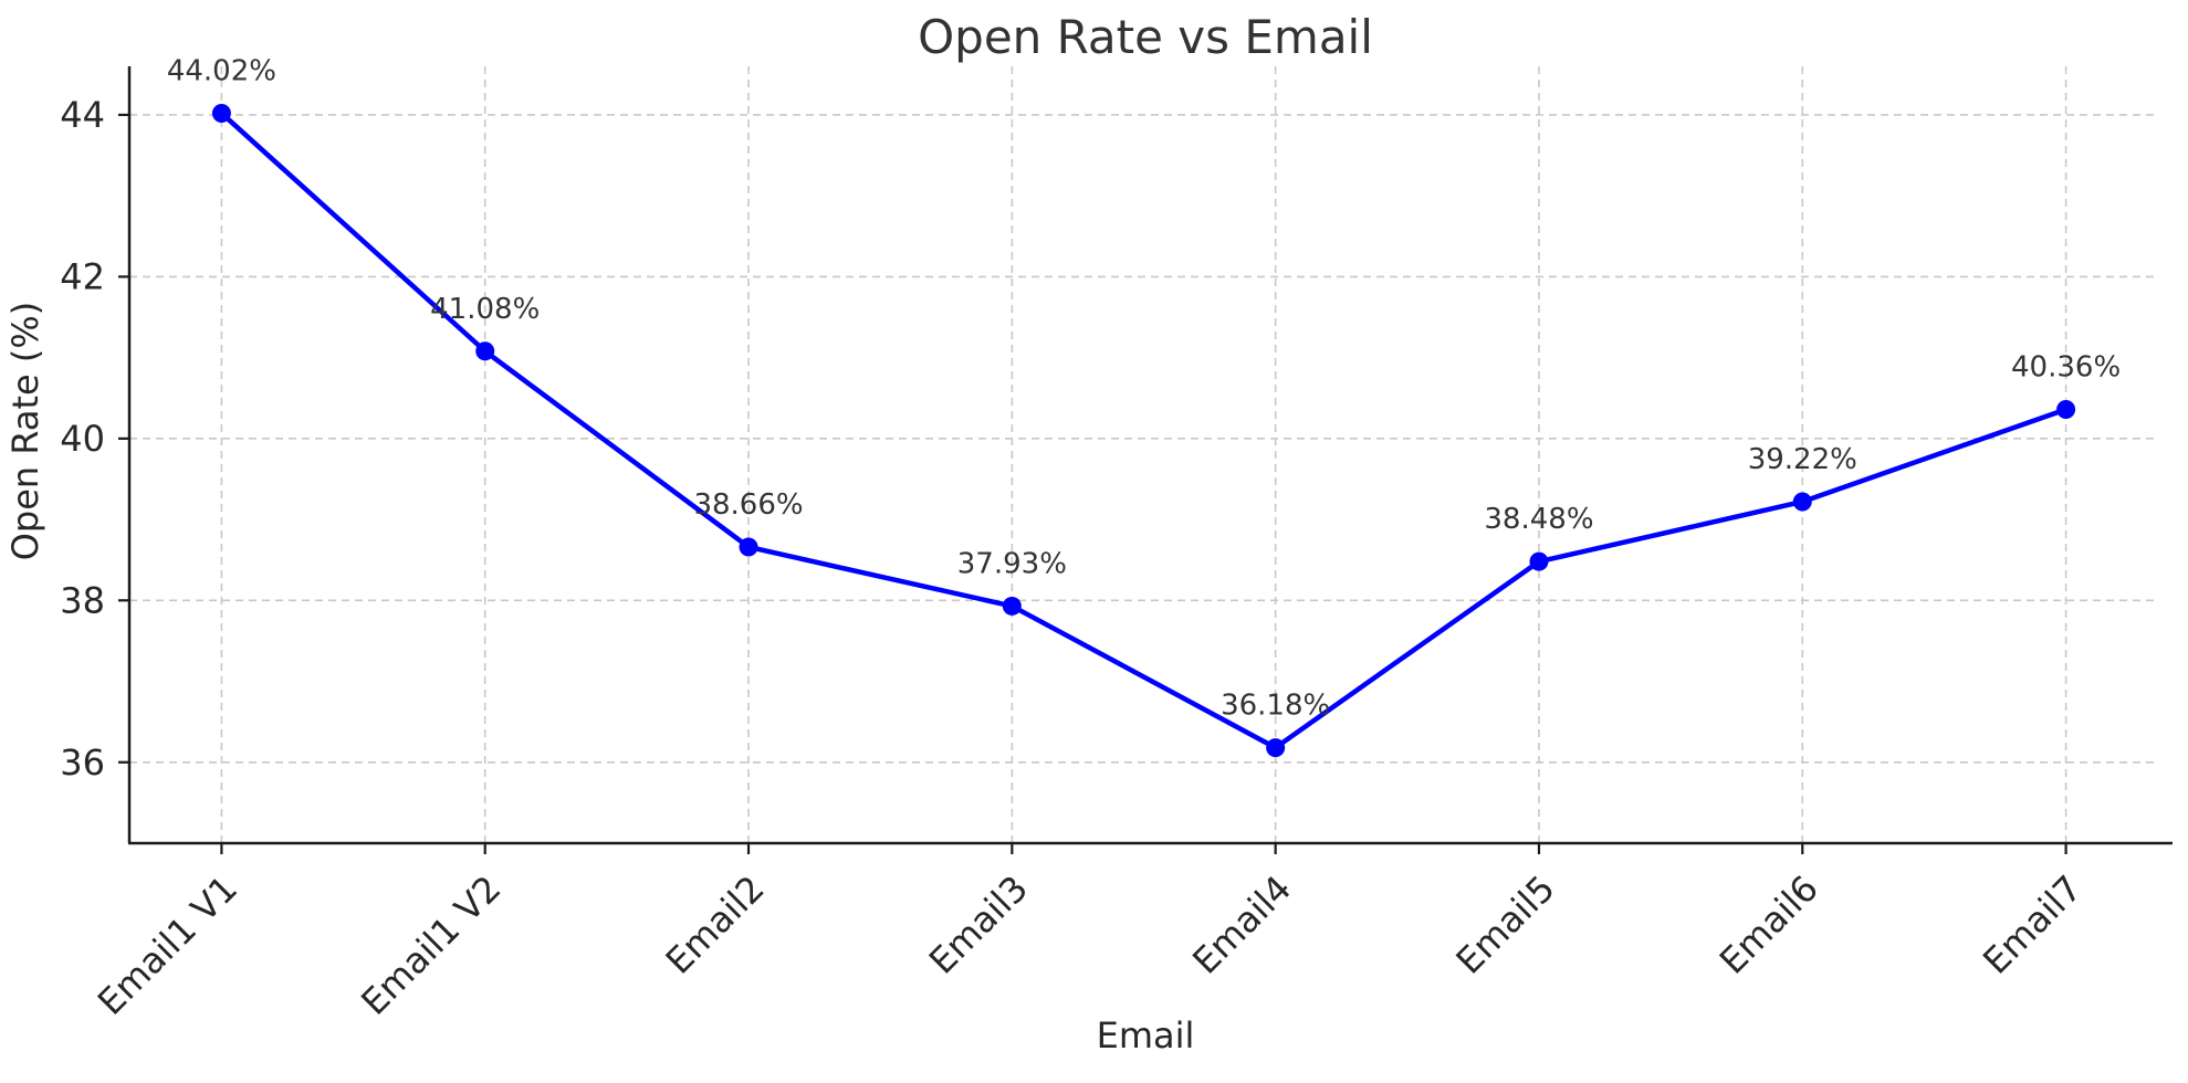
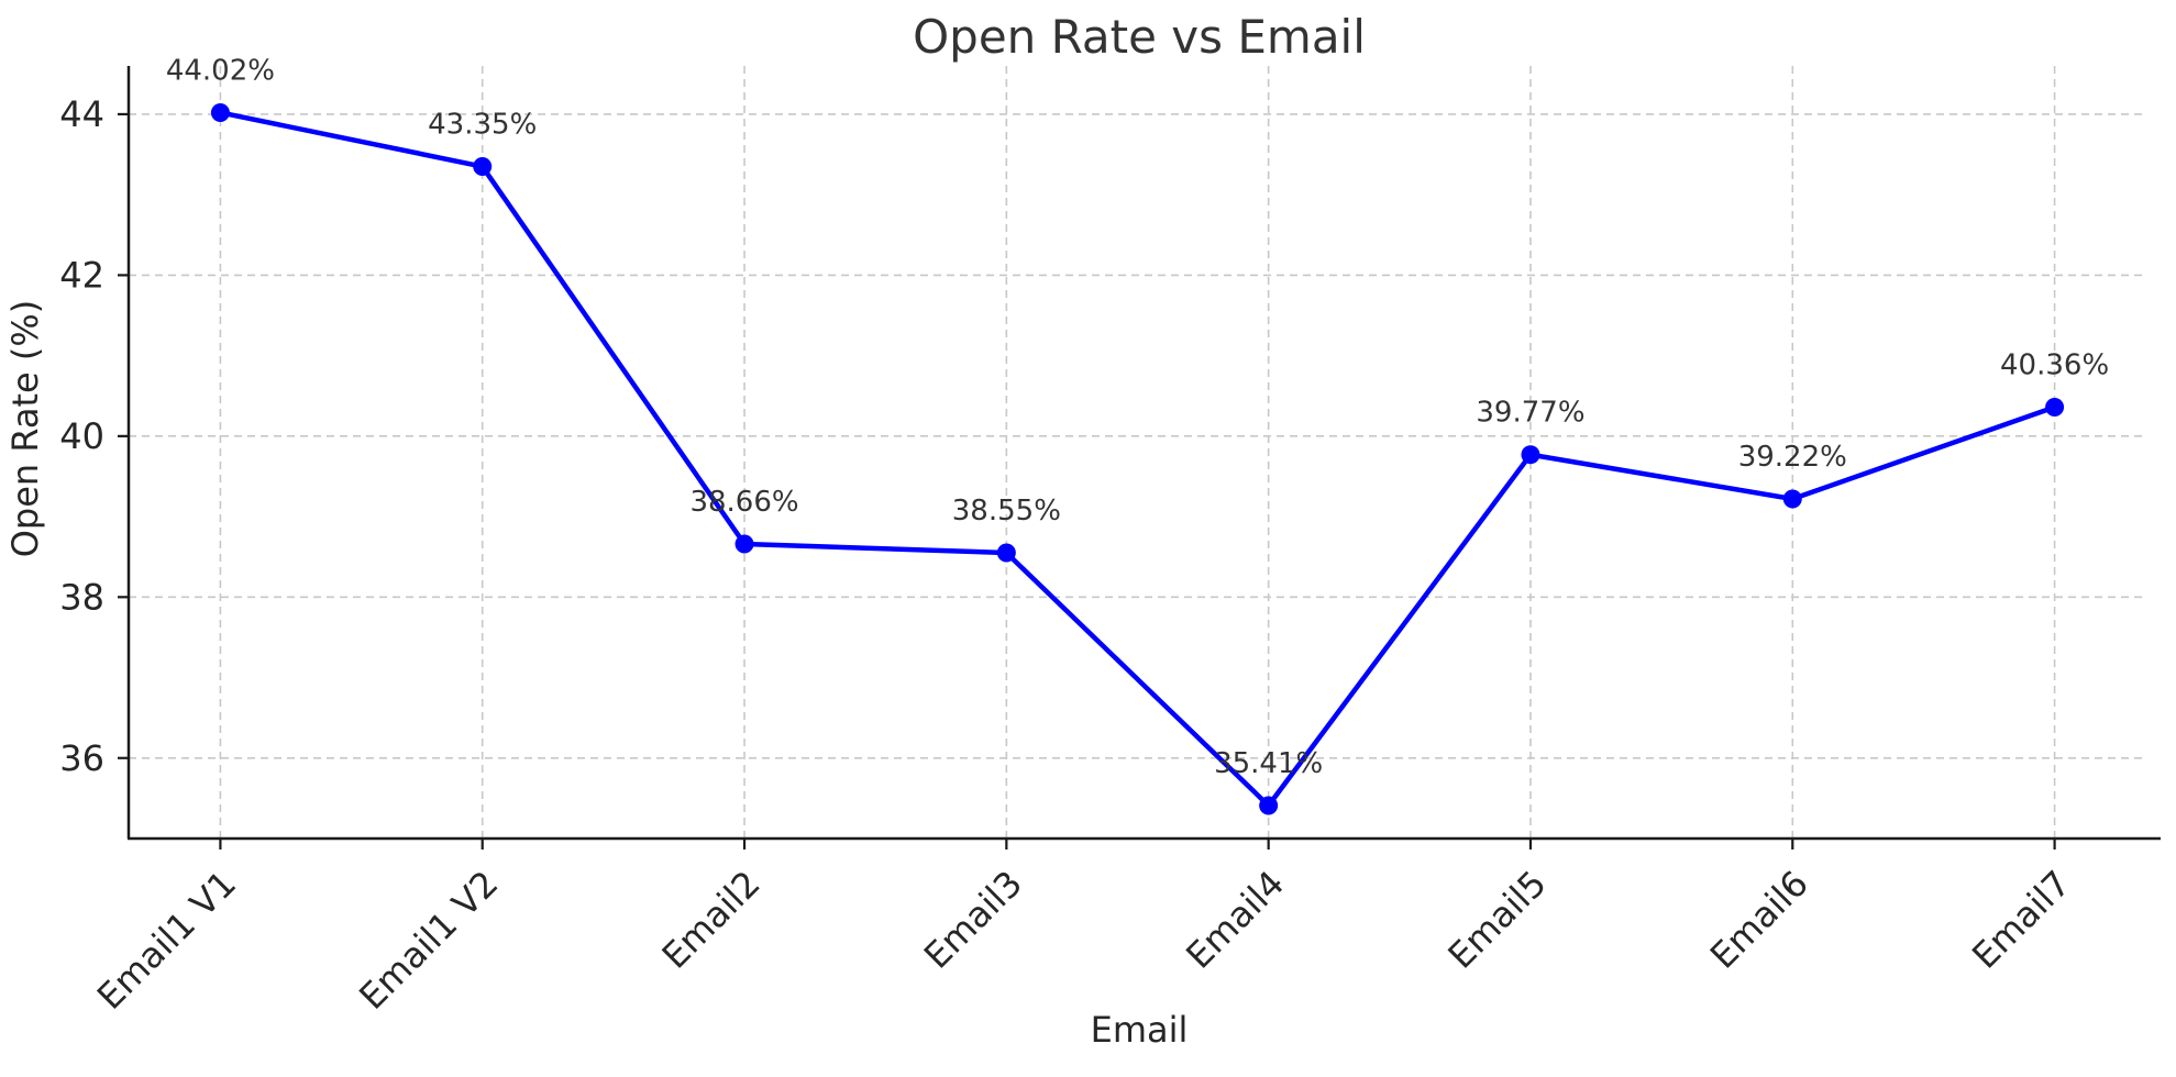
Email1 V2: 41.08% -> 43.35%
Email3: 37.93% -> 38.55%
Email4: 36.18% -> 35.41%
Email5: 38.48% -> 39.77%
